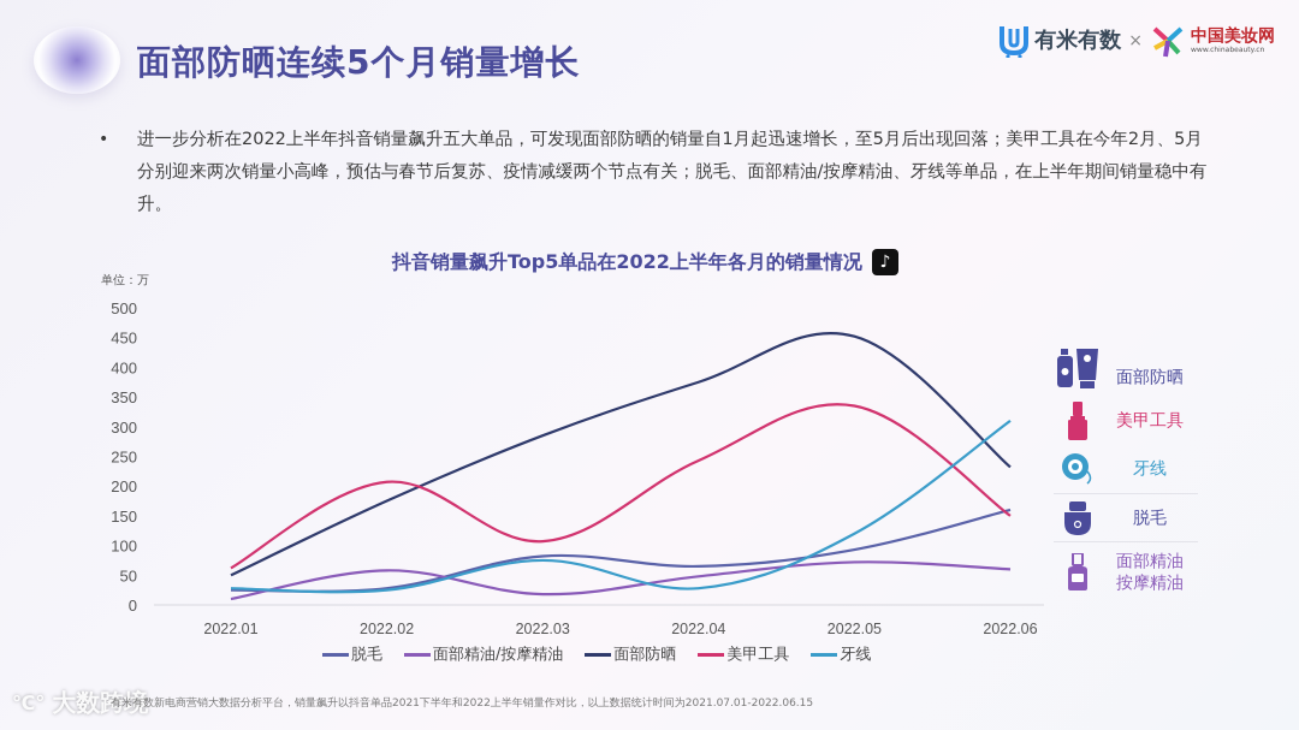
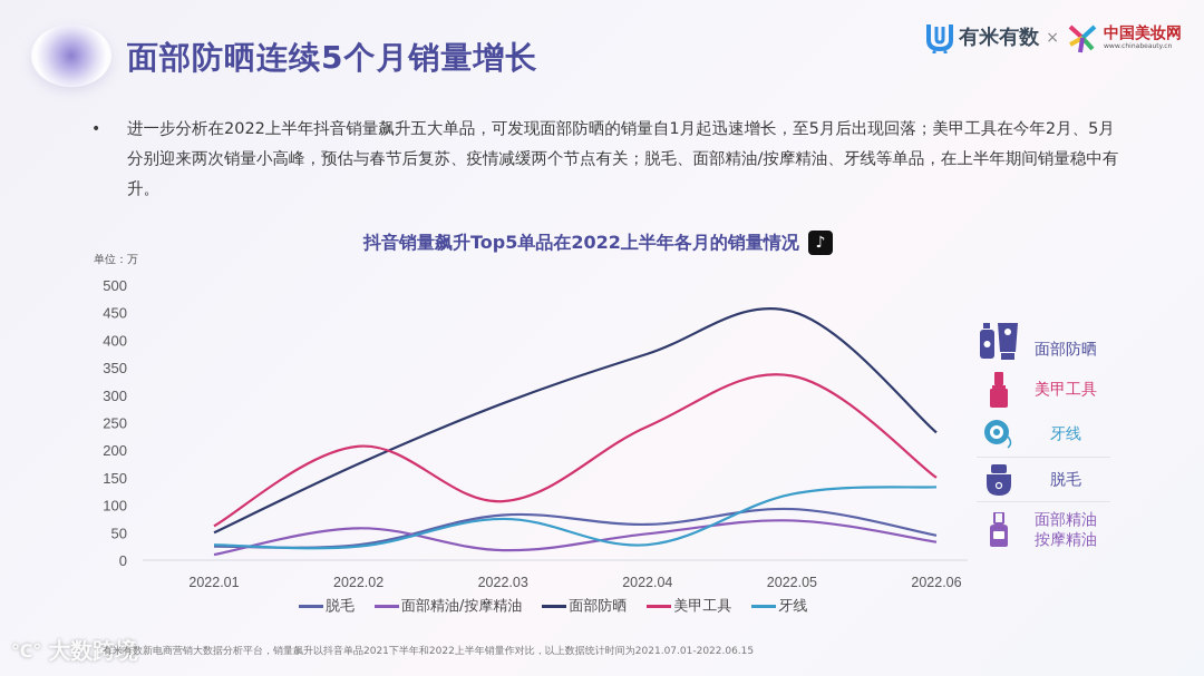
脱毛/2022.06: 160 -> 40
面部精油/按摩精油/2022.06: 60 -> 30
牙线/2022.06: 310 -> 130
